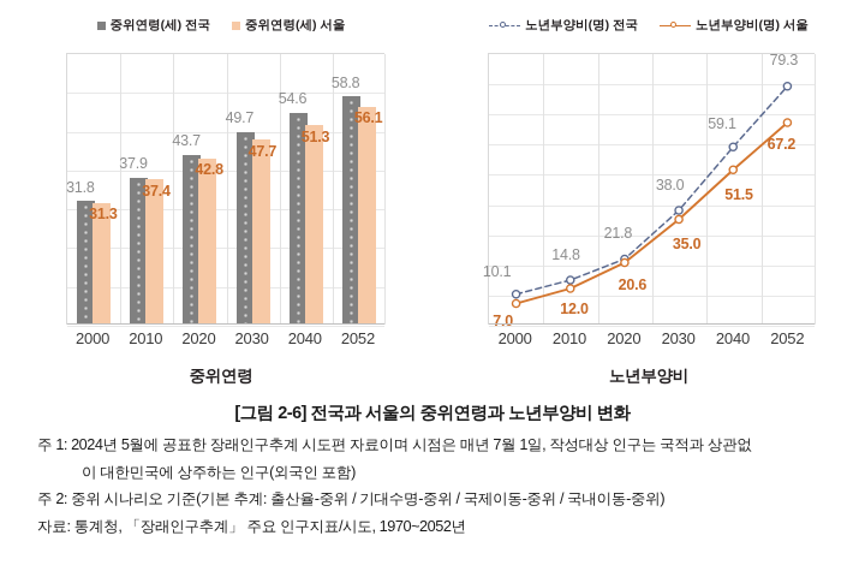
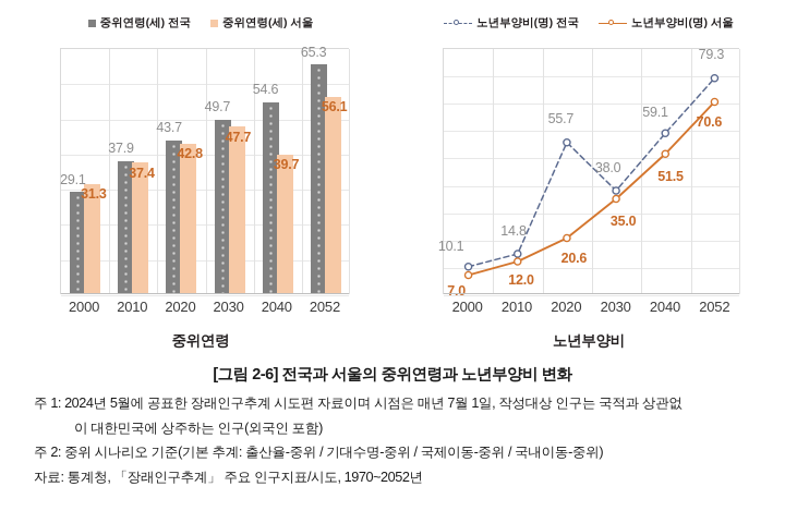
중위연령/중위연령(세) 전국/2000: 31.8 -> 29.1
중위연령/중위연령(세) 서울/2040: 51.3 -> 39.7
중위연령/중위연령(세) 전국/2052: 58.8 -> 65.3
노년부양비/노년부양비(명) 전국/2020: 21.8 -> 55.7
노년부양비/노년부양비(명) 서울/2052: 67.2 -> 70.6
